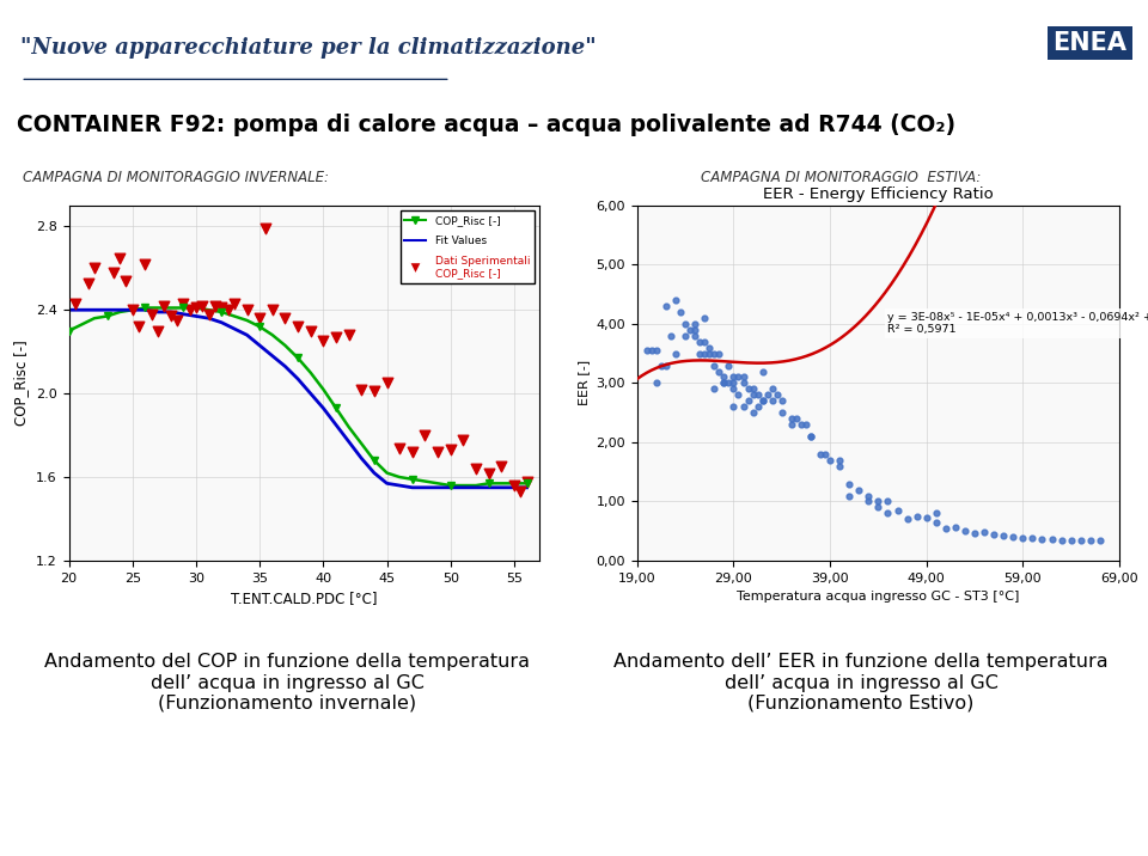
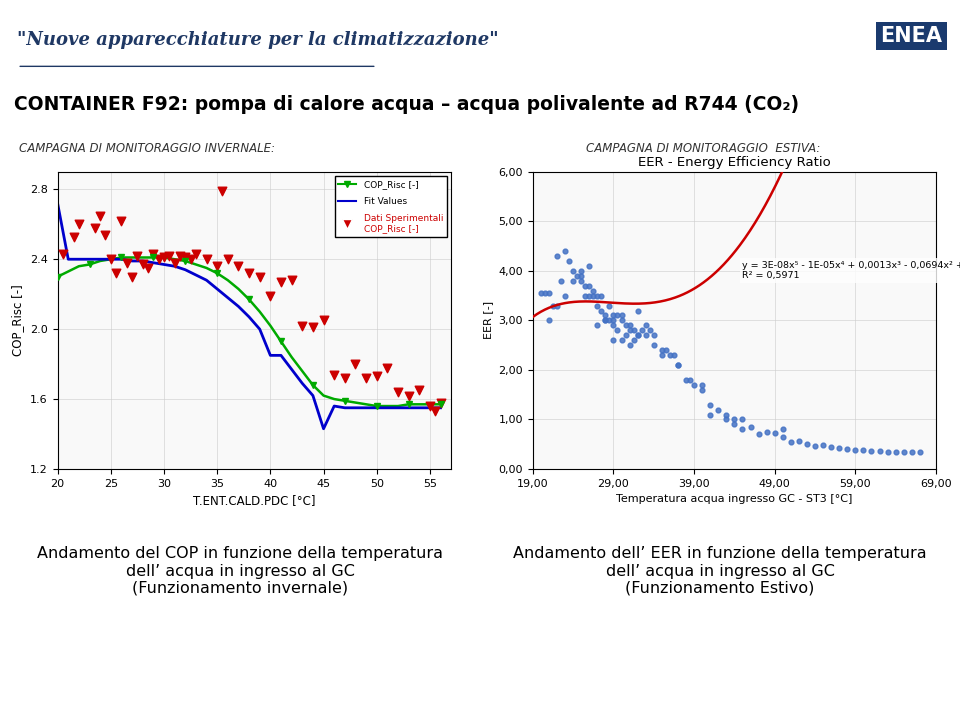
Fit Values/20: 2.40 -> 2.72
Dati Sperimentali COP_Risc [-]/40: 2.25 -> 2.19
Fit Values/40: 1.93 -> 1.85
Fit Values/45: 1.57 -> 1.43
